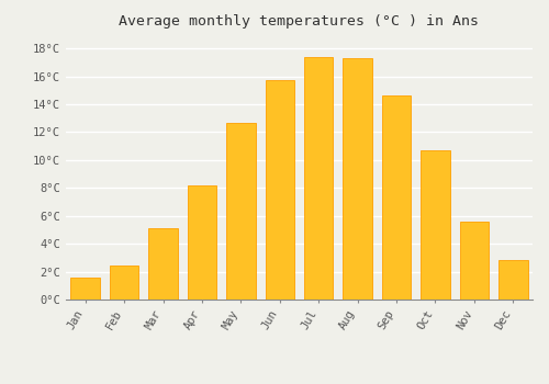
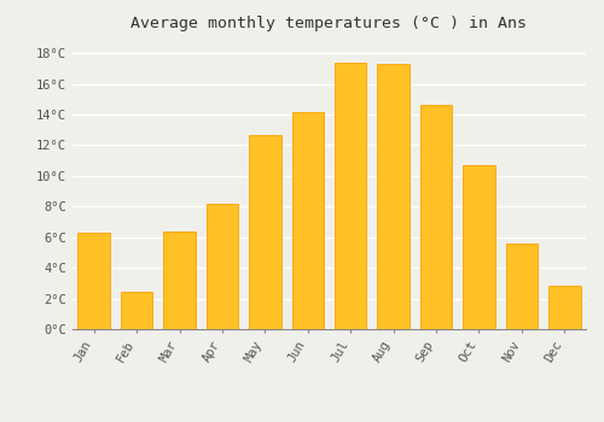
Jan: 1.6°C -> 6.3°C
Mar: 5.1°C -> 6.4°C
Jun: 15.7°C -> 14.2°C
